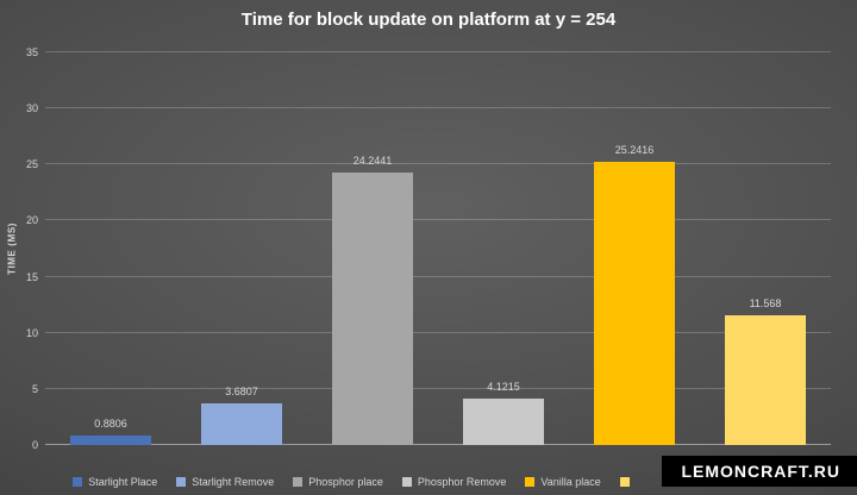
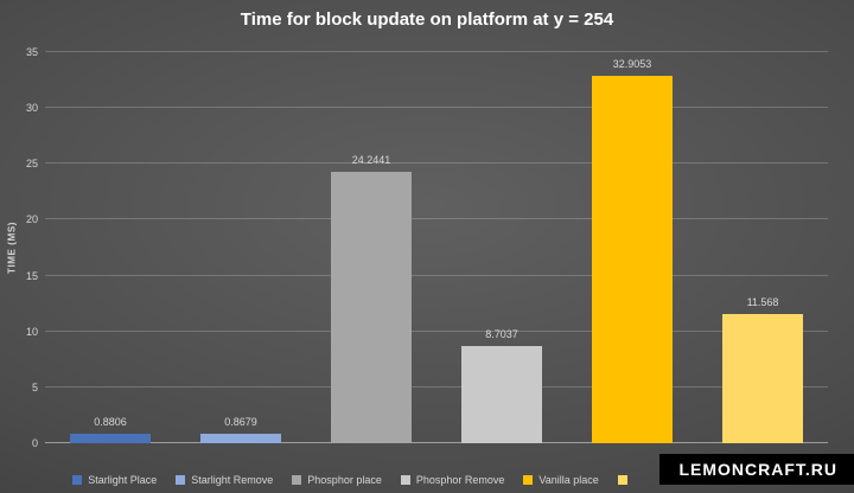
Starlight Remove: 3.6807 -> 0.8679
Phosphor Remove: 4.1215 -> 8.7037
Vanilla place: 25.2416 -> 32.9053
